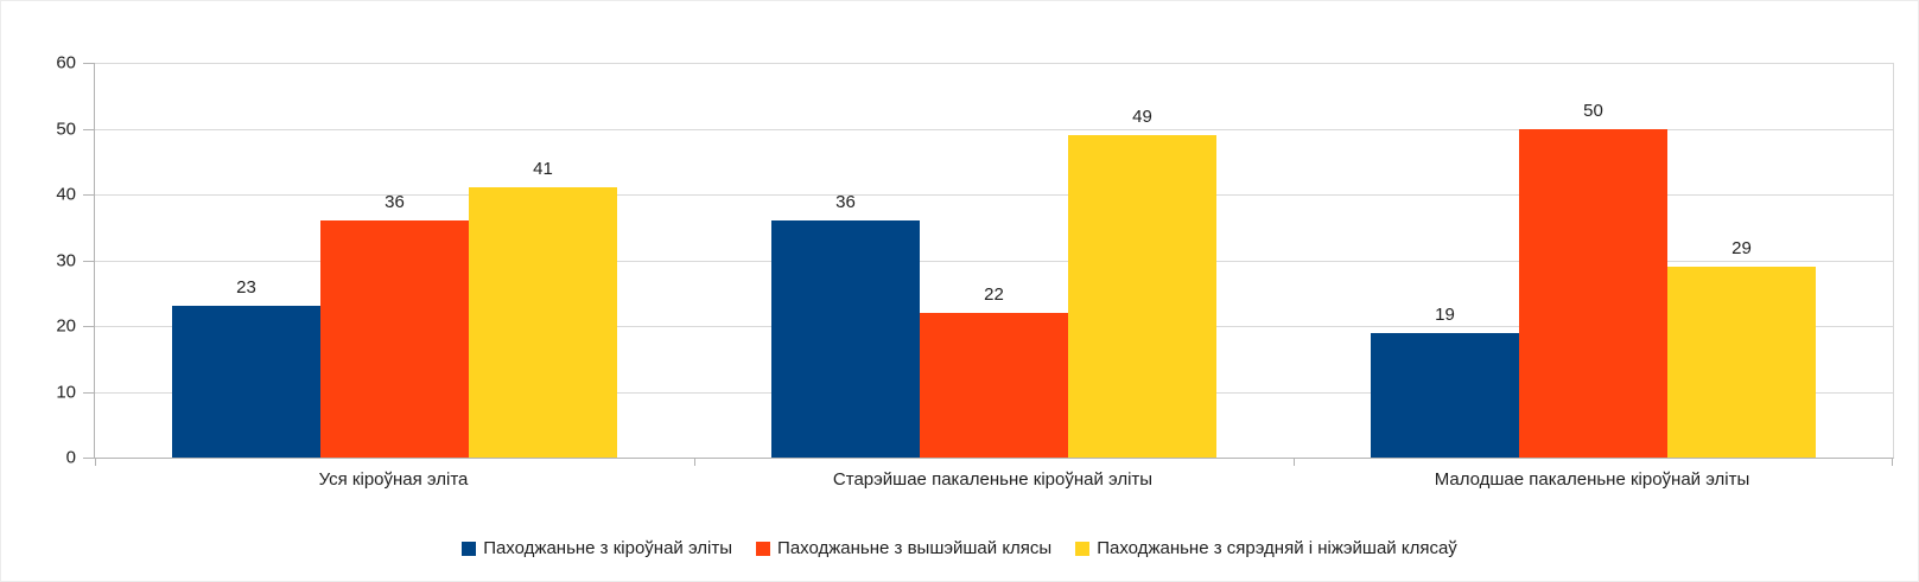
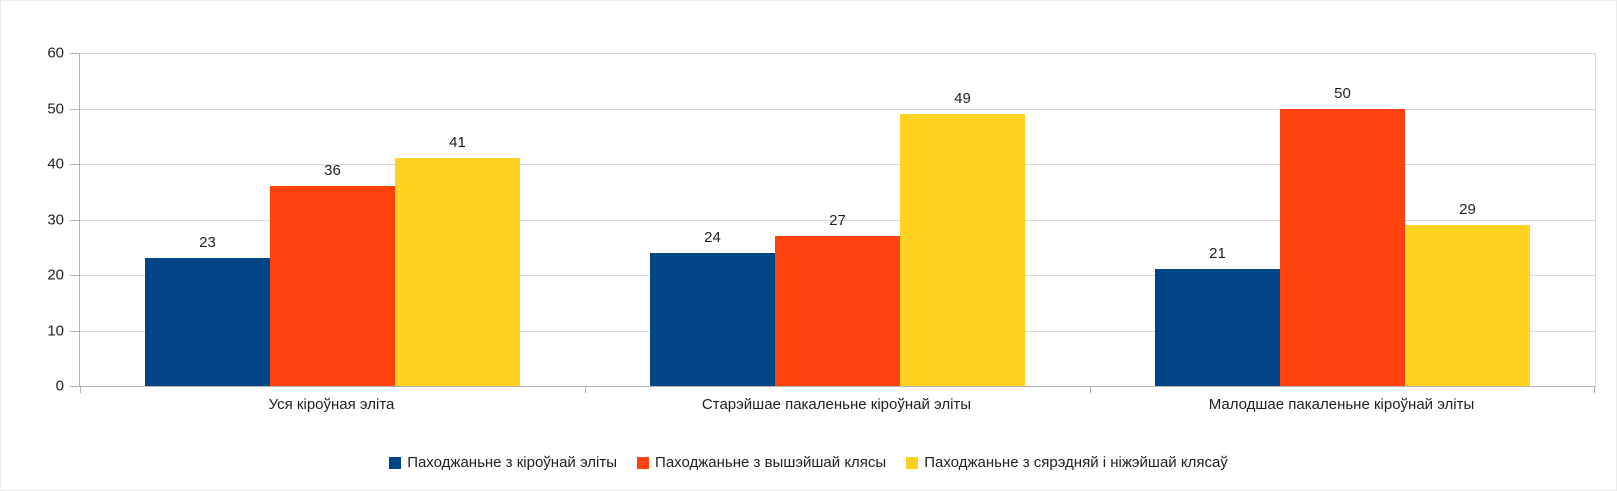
Паходжаньне з кіроўнай эліты/Старэйшае пакаленьне кіроўнай эліты: 36 -> 24
Паходжаньне з вышэйшай клясы/Старэйшае пакаленьне кіроўнай эліты: 22 -> 27
Паходжаньне з кіроўнай эліты/Малодшае пакаленьне кіроўнай эліты: 19 -> 21
